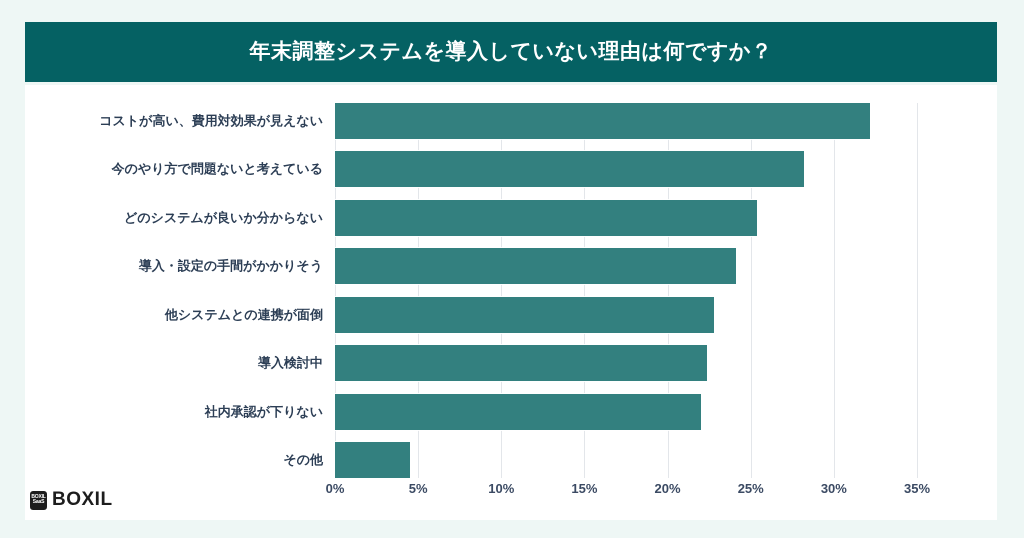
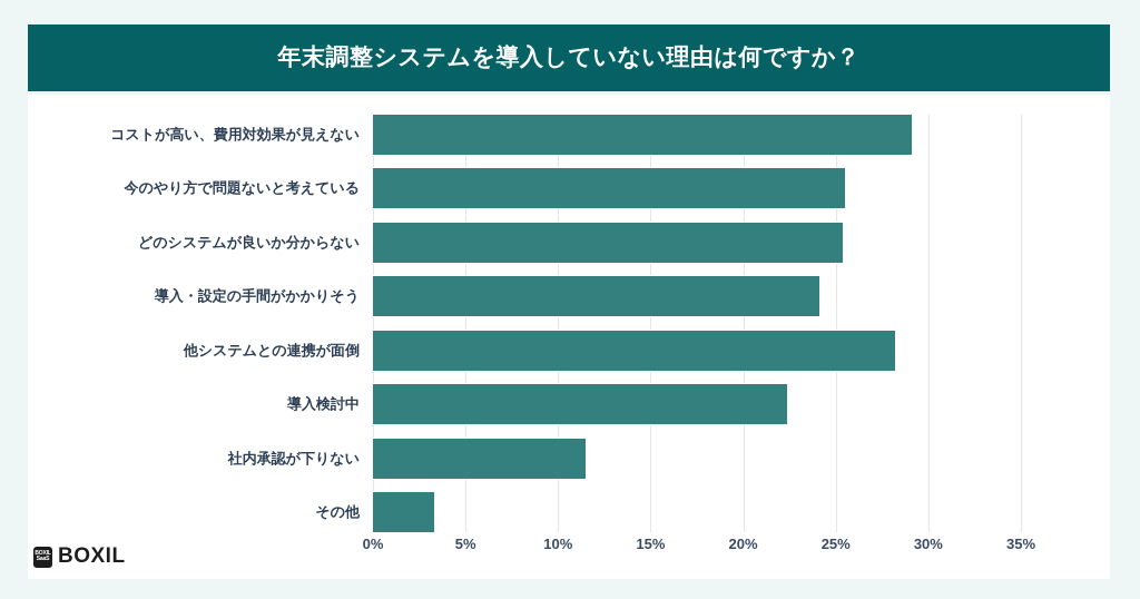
コストが高い、費用対効果が見えない: 32.2% -> 29.1%
今のやり方で問題ないと考えている: 28.2% -> 25.5%
他システムとの連携が面倒: 22.8% -> 28.2%
社内承認が下りない: 22.0% -> 11.5%
その他: 4.5% -> 3.3%
